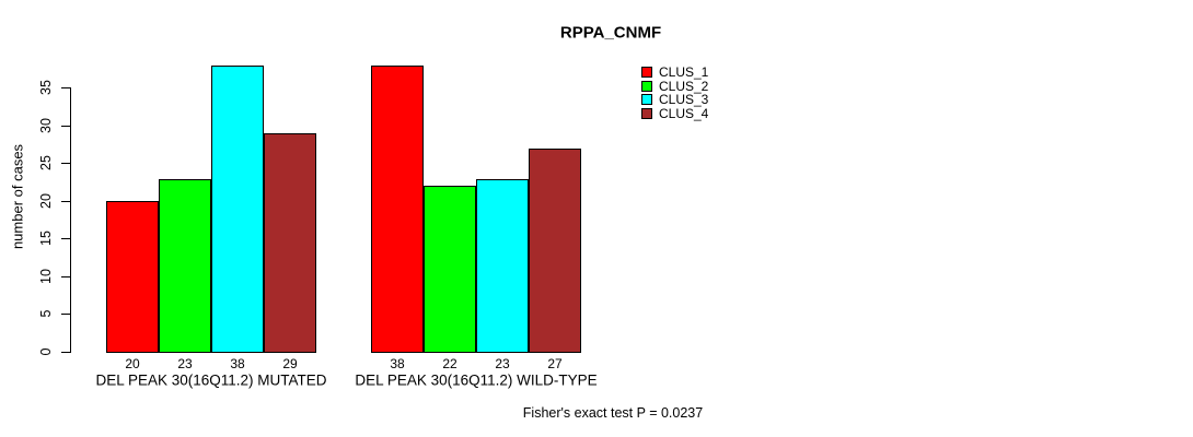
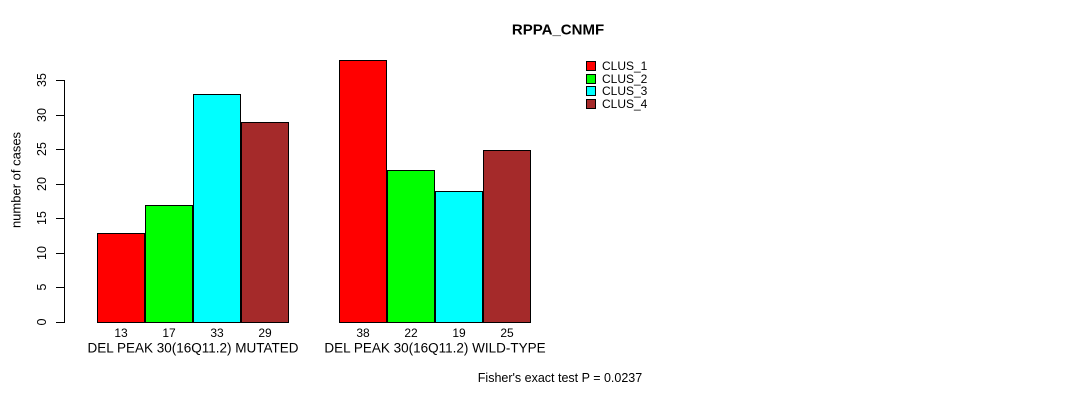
CLUS_1/DEL PEAK 30(16Q11.2) MUTATED: 20 -> 13
CLUS_2/DEL PEAK 30(16Q11.2) MUTATED: 23 -> 17
CLUS_3/DEL PEAK 30(16Q11.2) MUTATED: 38 -> 33
CLUS_3/DEL PEAK 30(16Q11.2) WILD-TYPE: 23 -> 19
CLUS_4/DEL PEAK 30(16Q11.2) WILD-TYPE: 27 -> 25
